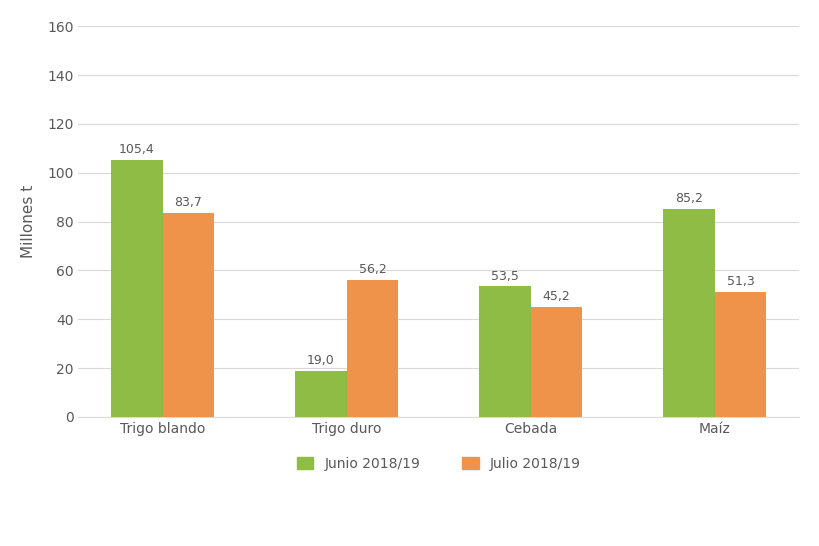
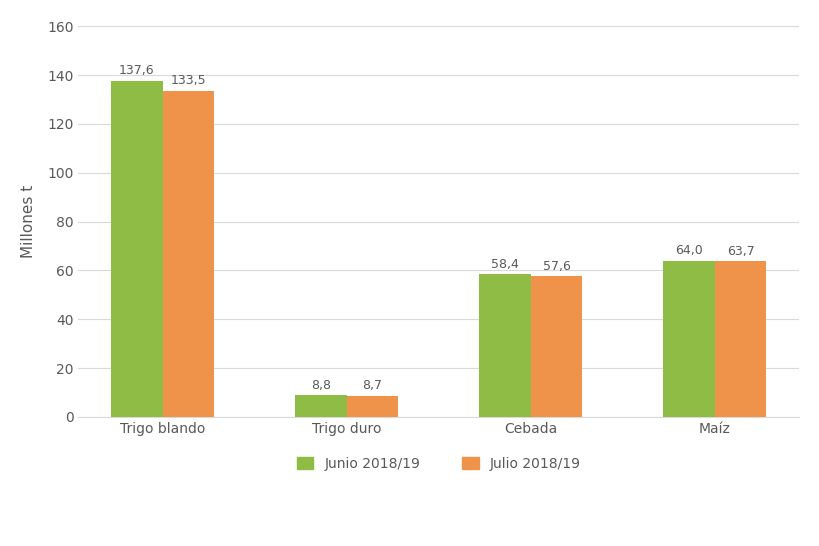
Junio 2018/19/Trigo blando: 105,4 -> 137,6
Julio 2018/19/Trigo blando: 83,7 -> 133,5
Junio 2018/19/Trigo duro: 19,0 -> 8,8
Julio 2018/19/Trigo duro: 56,2 -> 8,7
Junio 2018/19/Cebada: 53,5 -> 58,4
Julio 2018/19/Cebada: 45,2 -> 57,6
Junio 2018/19/Maíz: 85,2 -> 64,0
Julio 2018/19/Maíz: 51,3 -> 63,7
